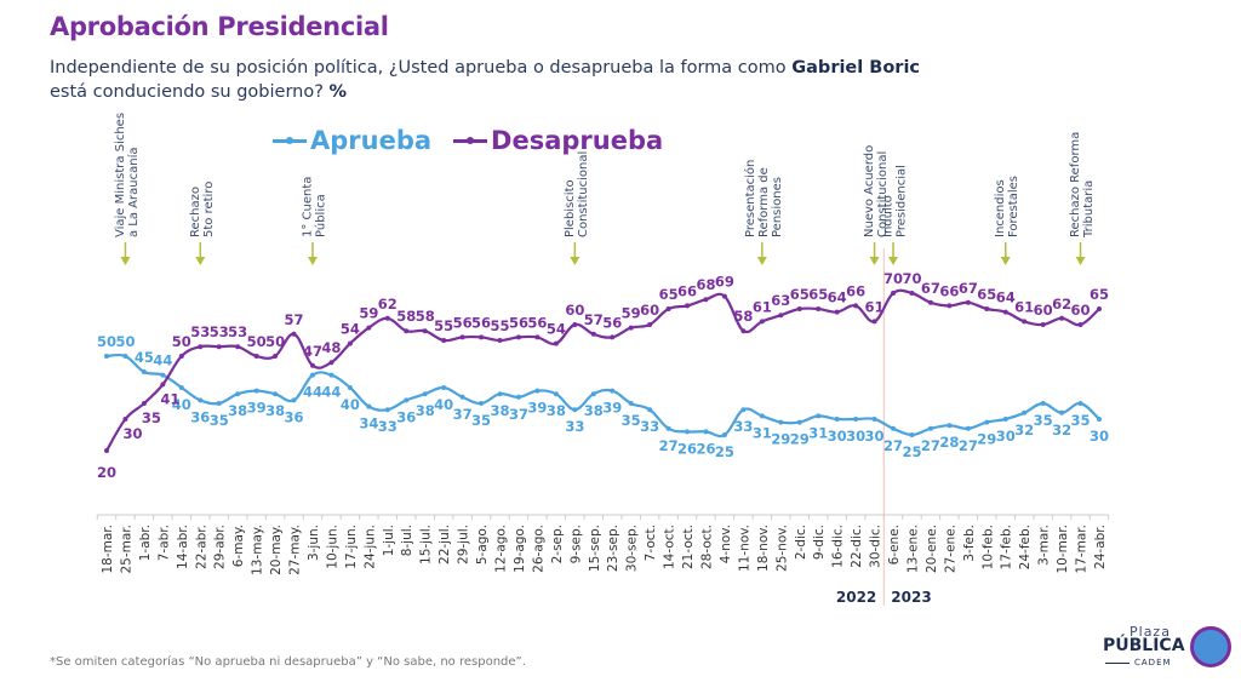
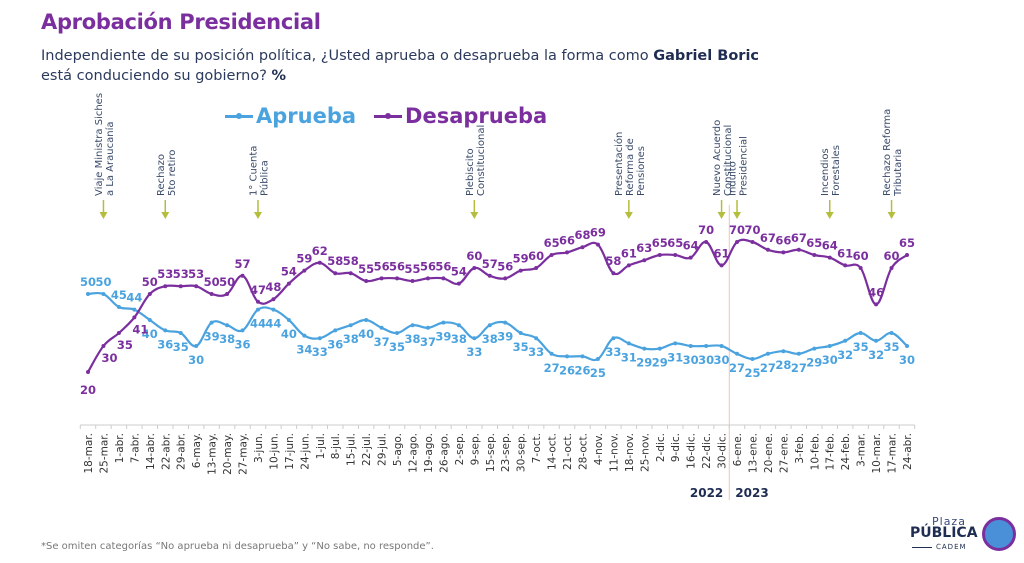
Aprueba/6-may.: 38 -> 30
Desaprueba/22-dic.: 66 -> 70
Desaprueba/10-mar.: 62 -> 46
